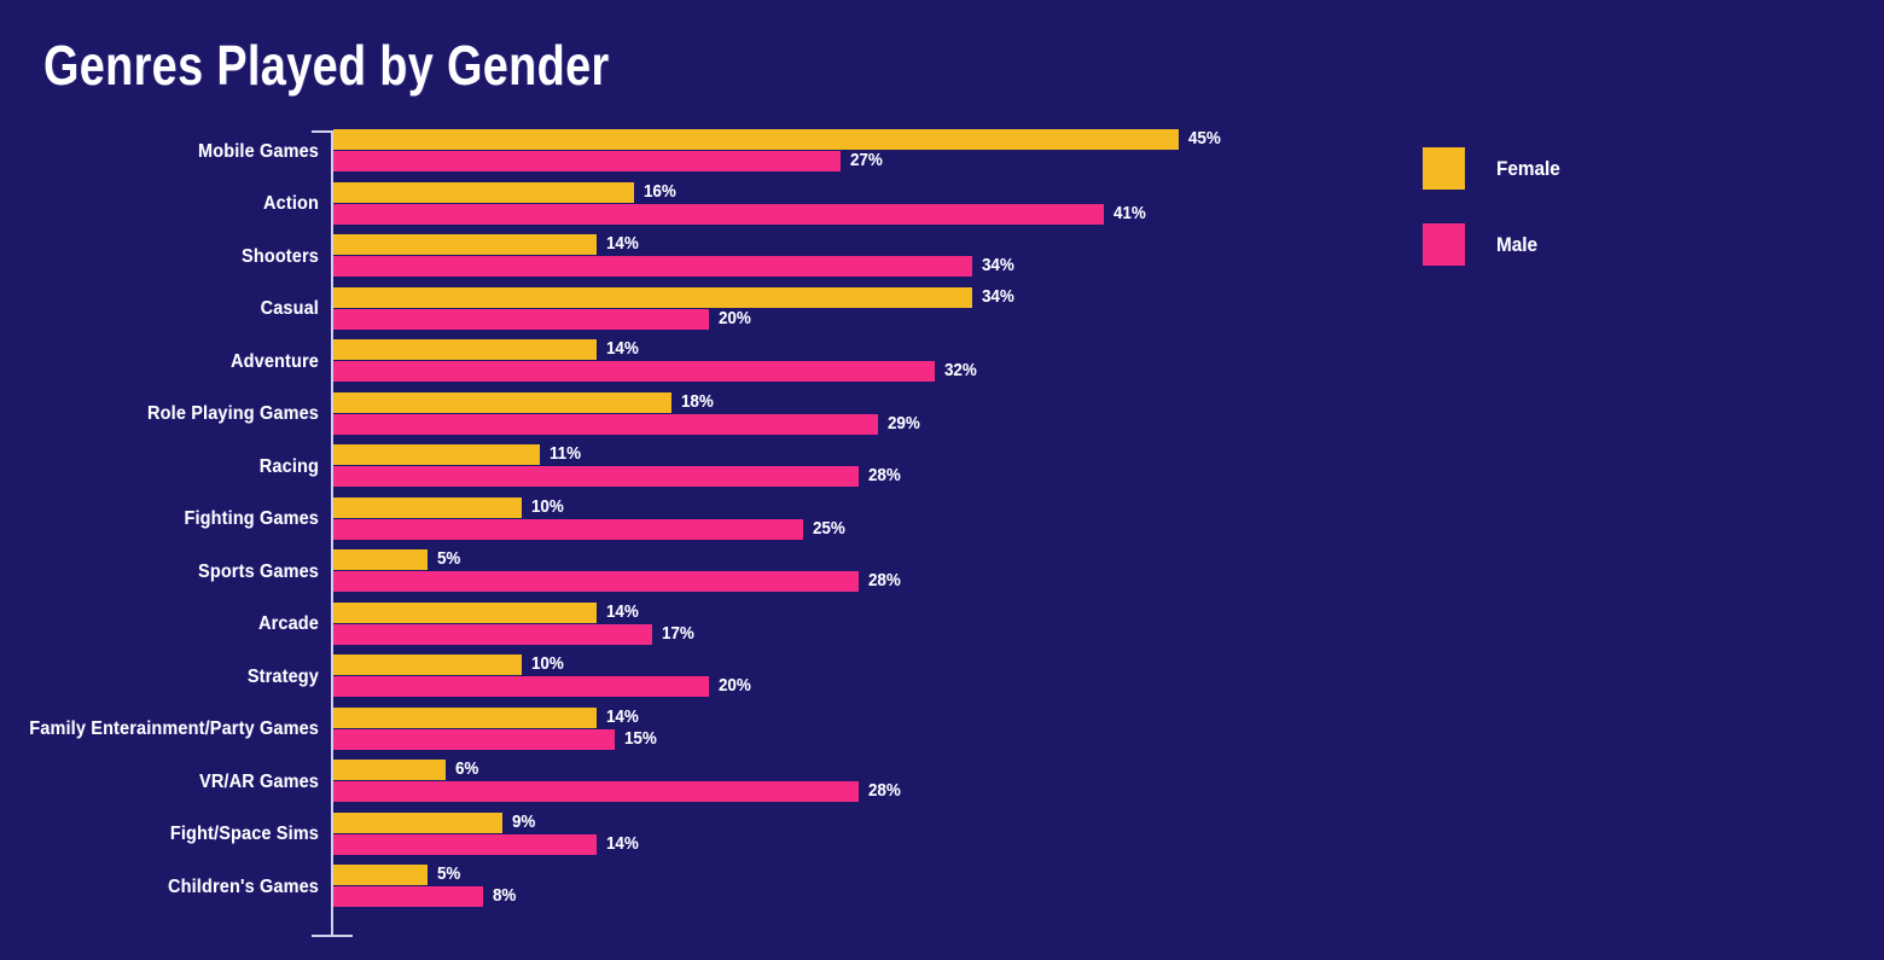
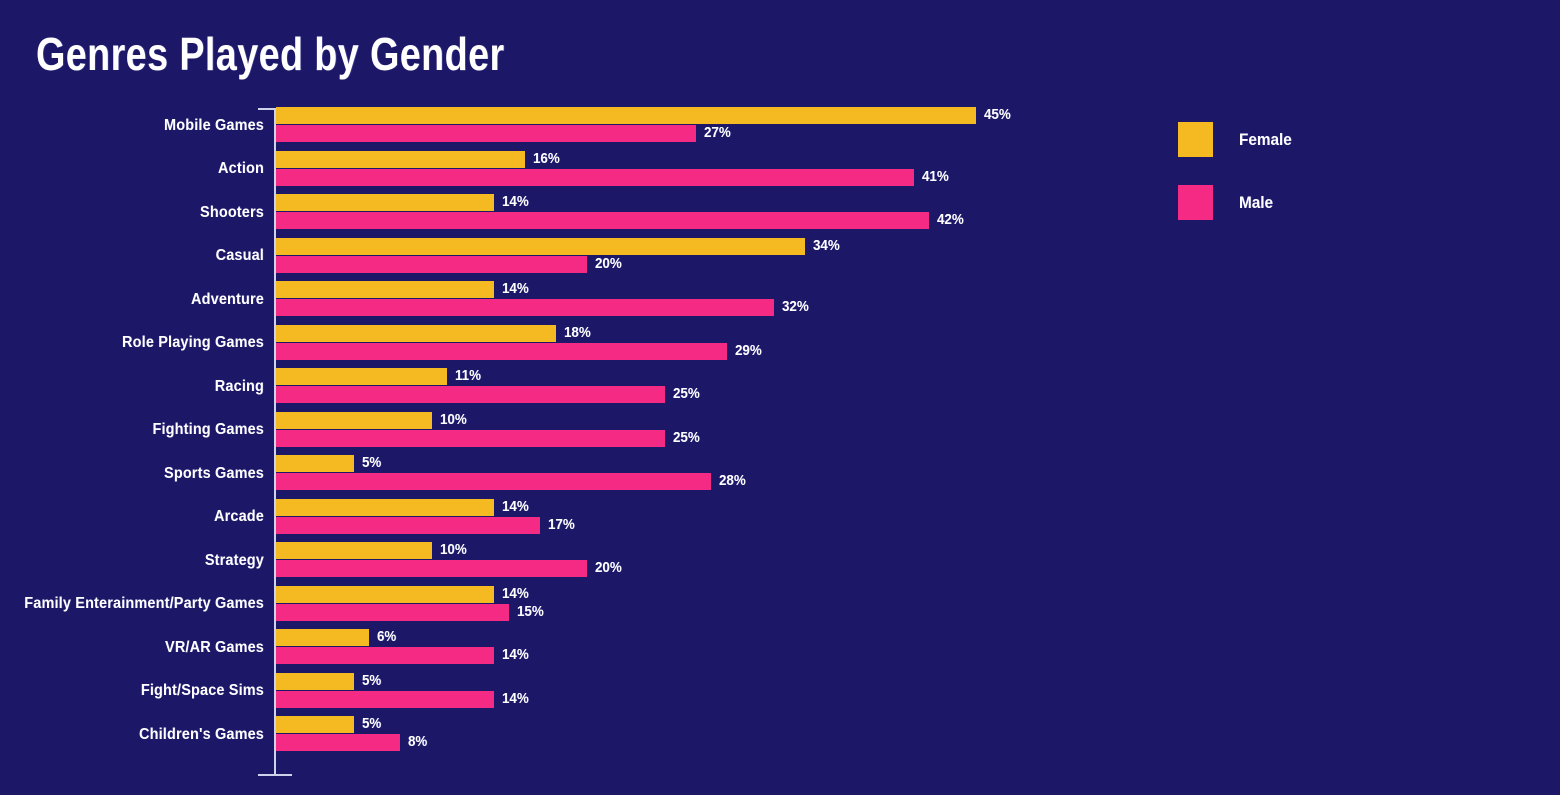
Male/Shooters: 34% -> 42%
Male/Racing: 28% -> 25%
Male/VR/AR Games: 28% -> 14%
Female/Fight/Space Sims: 9% -> 5%
